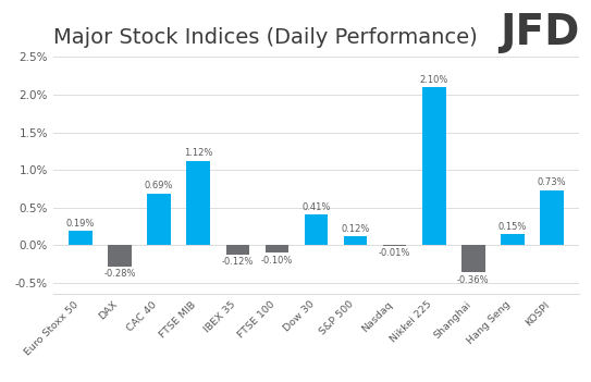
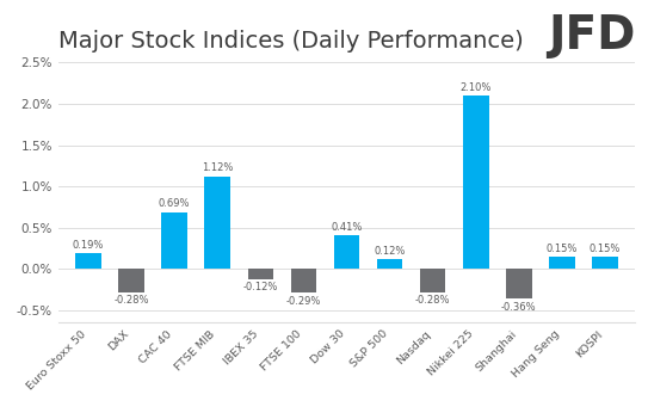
FTSE 100: -0.10% -> -0.29%
Nasdaq: -0.01% -> -0.28%
KOSPI: 0.73% -> 0.15%
